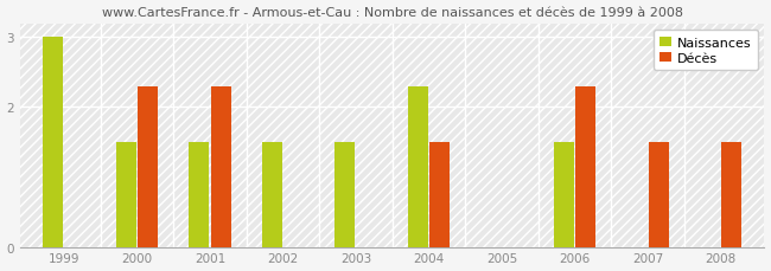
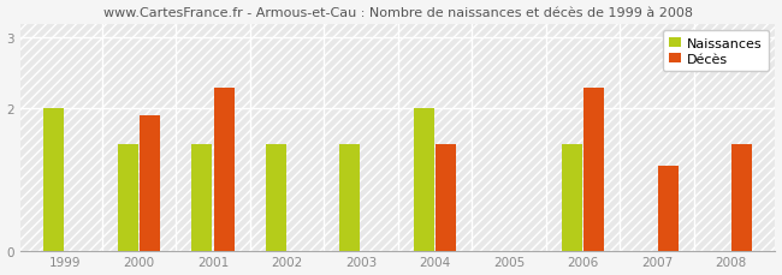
Naissances/1999: 3.0 -> 2.0
Décès/2000: 2.3 -> 1.9
Naissances/2004: 2.3 -> 2.0
Décès/2007: 1.5 -> 1.2
